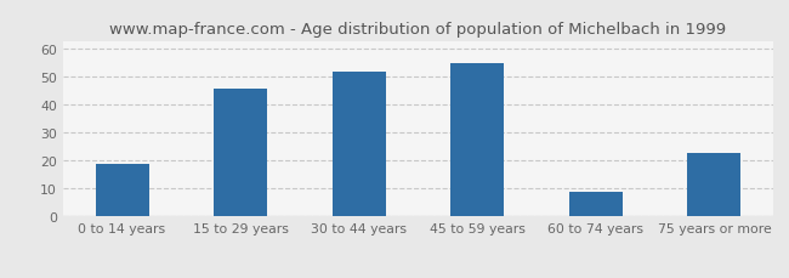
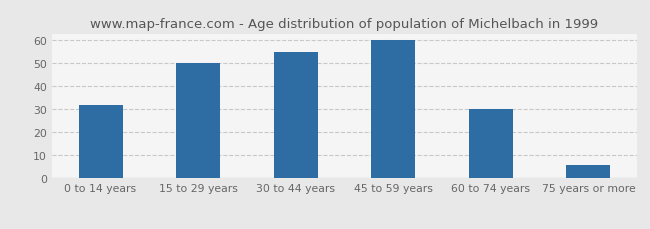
0 to 14 years: 19 -> 32
15 to 29 years: 46 -> 50
30 to 44 years: 52 -> 55
45 to 59 years: 55 -> 60
60 to 74 years: 9 -> 30
75 years or more: 23 -> 6
